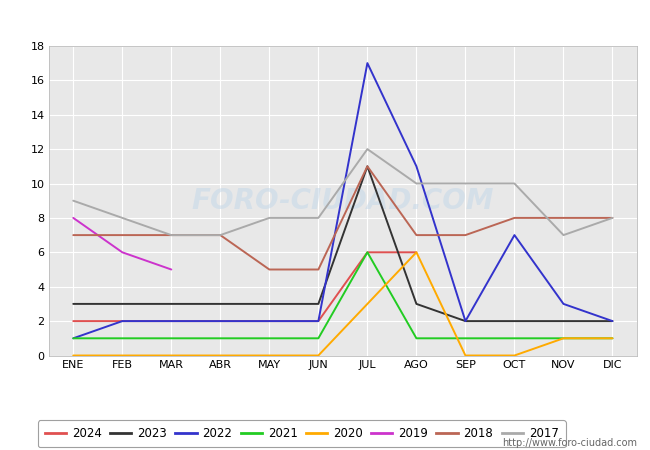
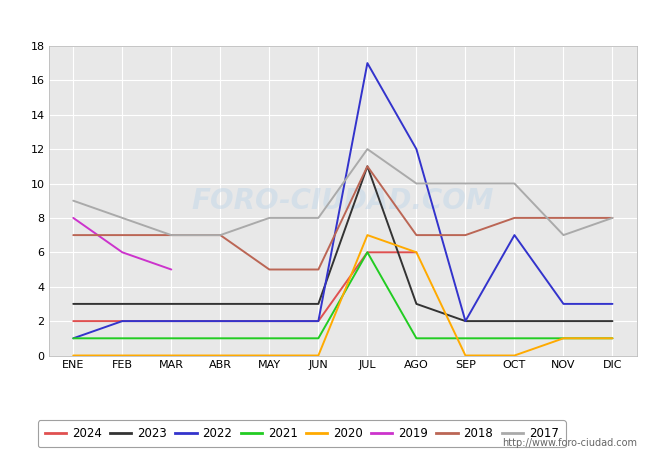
2020/JUL: 3 -> 7
2022/AGO: 11 -> 12
2022/DIC: 2 -> 3
